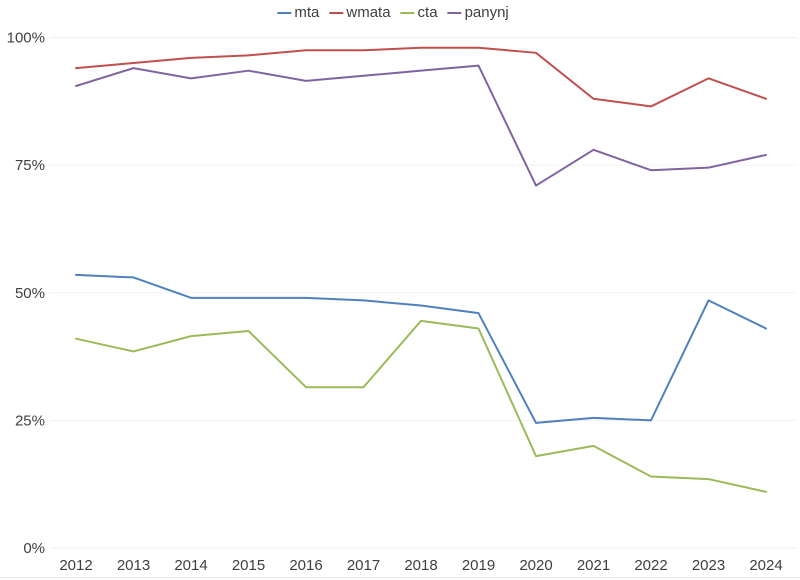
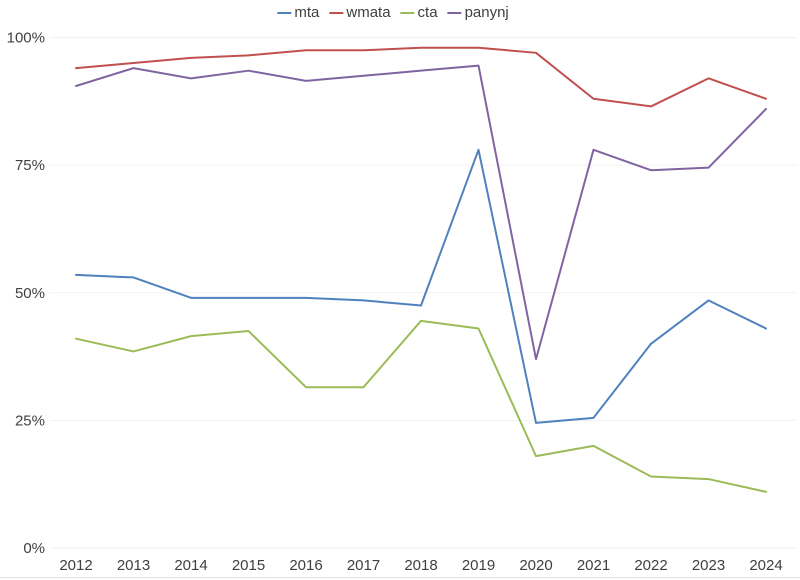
mta/2019: 46% -> 78%
panynj/2020: 71% -> 37%
mta/2022: 25% -> 40%
panynj/2024: 77% -> 86%
